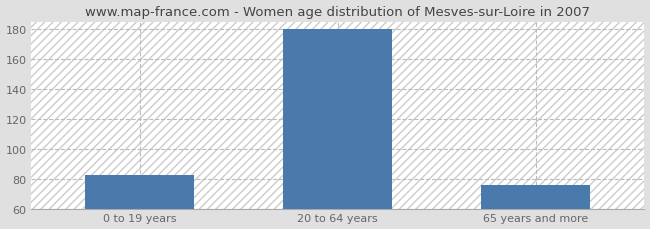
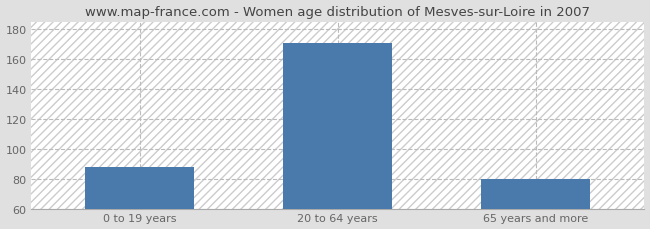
0 to 19 years: 83 -> 88
20 to 64 years: 180 -> 171
65 years and more: 76 -> 80
